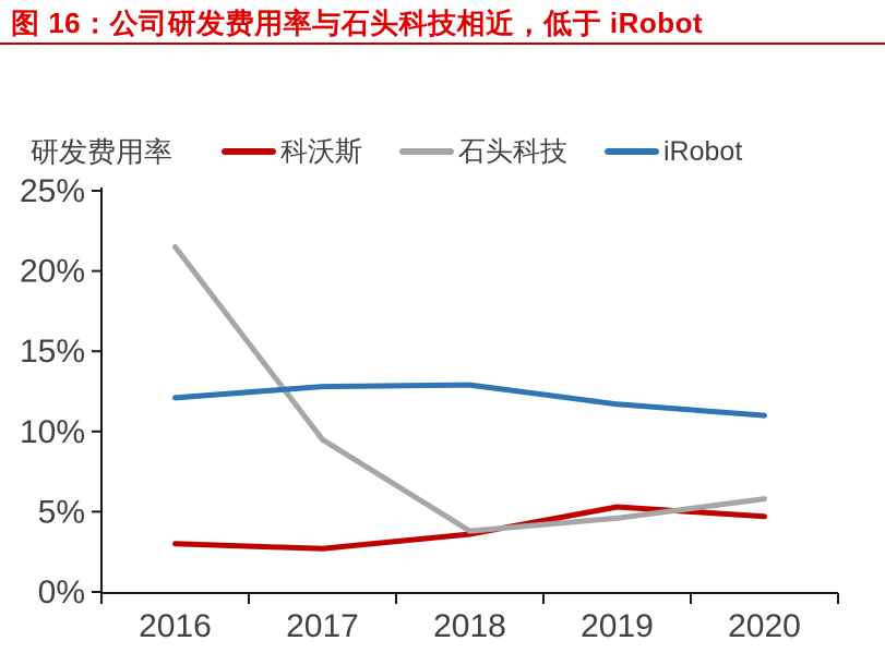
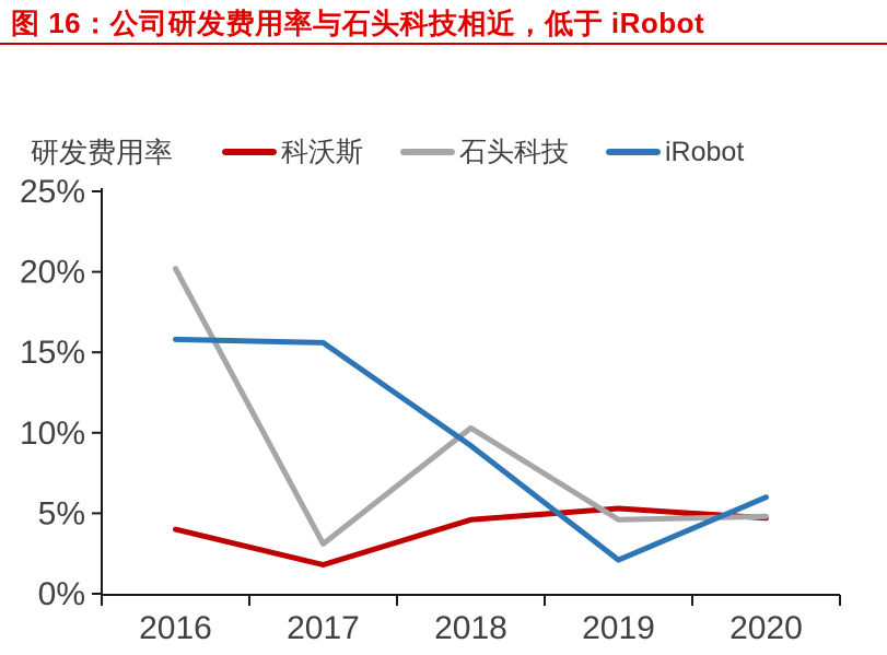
科沃斯/2016: 3.0% -> 4.0%
石头科技/2016: 21.5% -> 20.2%
iRobot/2016: 12.1% -> 15.8%
科沃斯/2017: 2.7% -> 1.8%
石头科技/2017: 9.5% -> 3.1%
iRobot/2017: 12.8% -> 15.6%
科沃斯/2018: 3.6% -> 4.6%
石头科技/2018: 3.8% -> 10.3%
iRobot/2018: 12.9% -> 9.2%
iRobot/2019: 11.7% -> 2.1%
石头科技/2020: 5.8% -> 4.8%
iRobot/2020: 11.0% -> 6.0%
